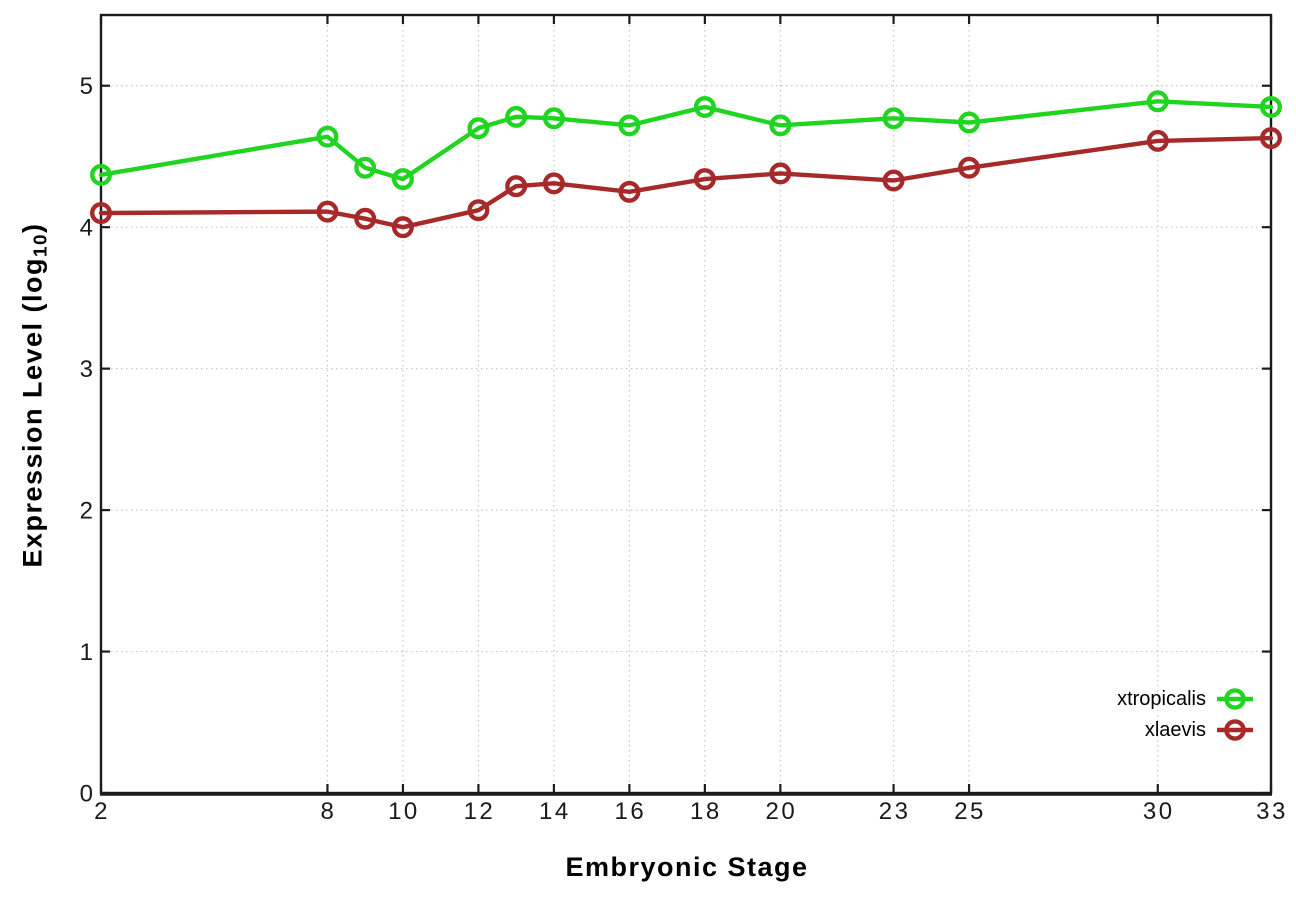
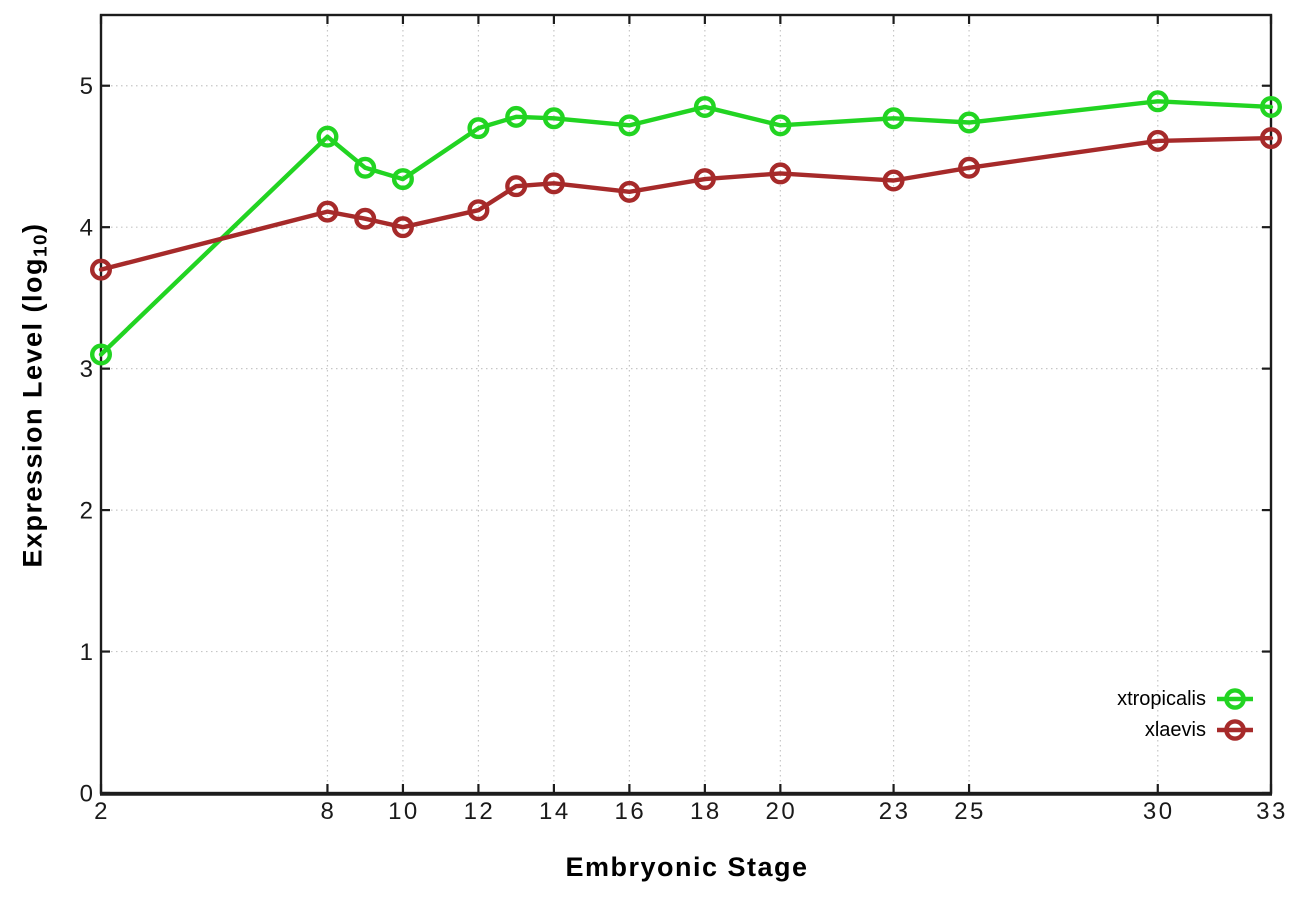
xtropicalis/2: 4.37 -> 3.10
xlaevis/2: 4.10 -> 3.70
